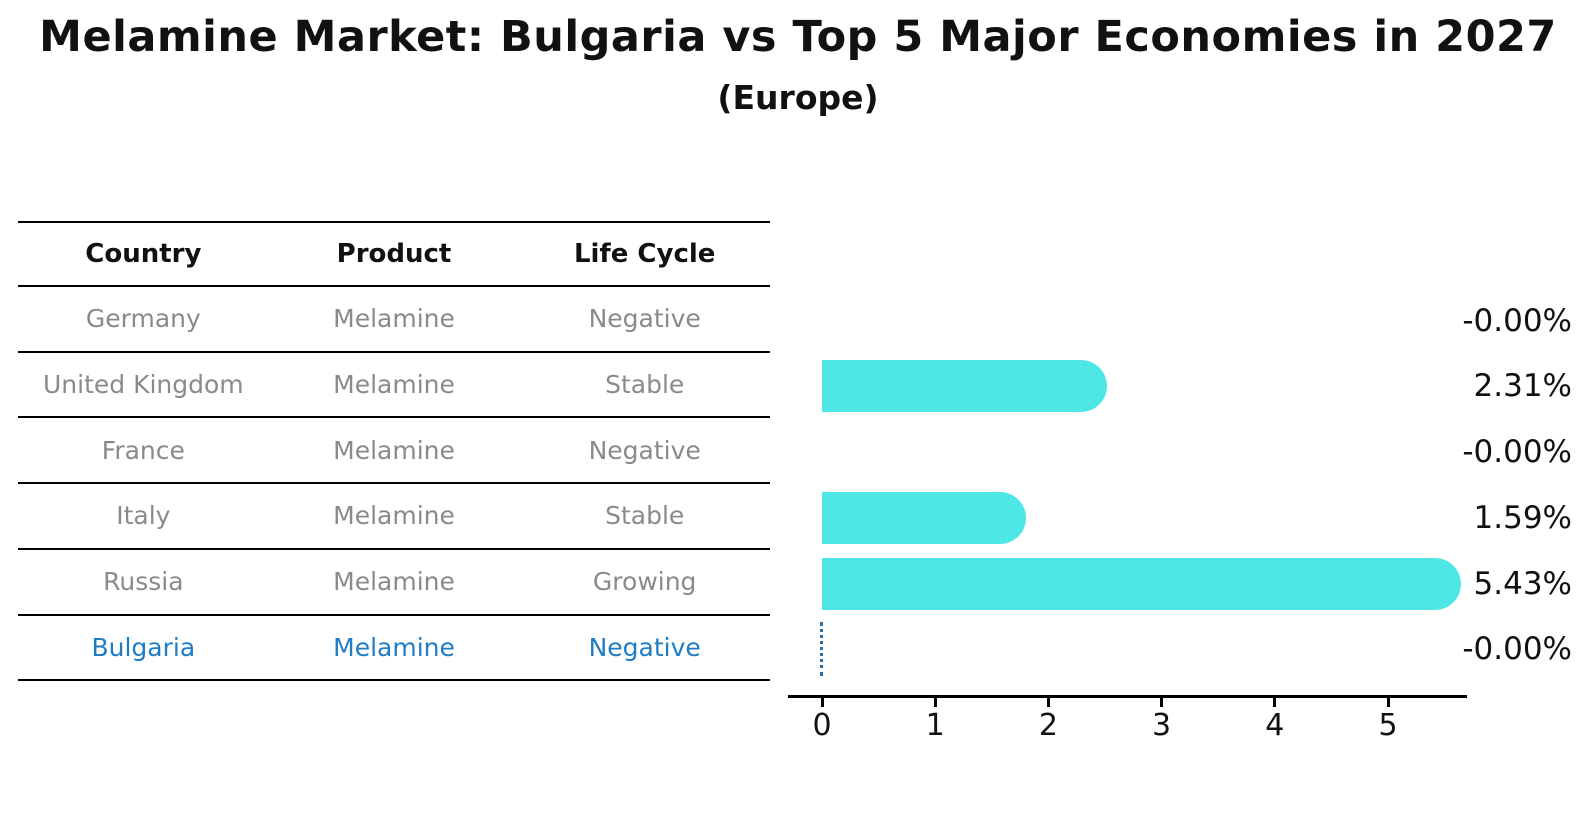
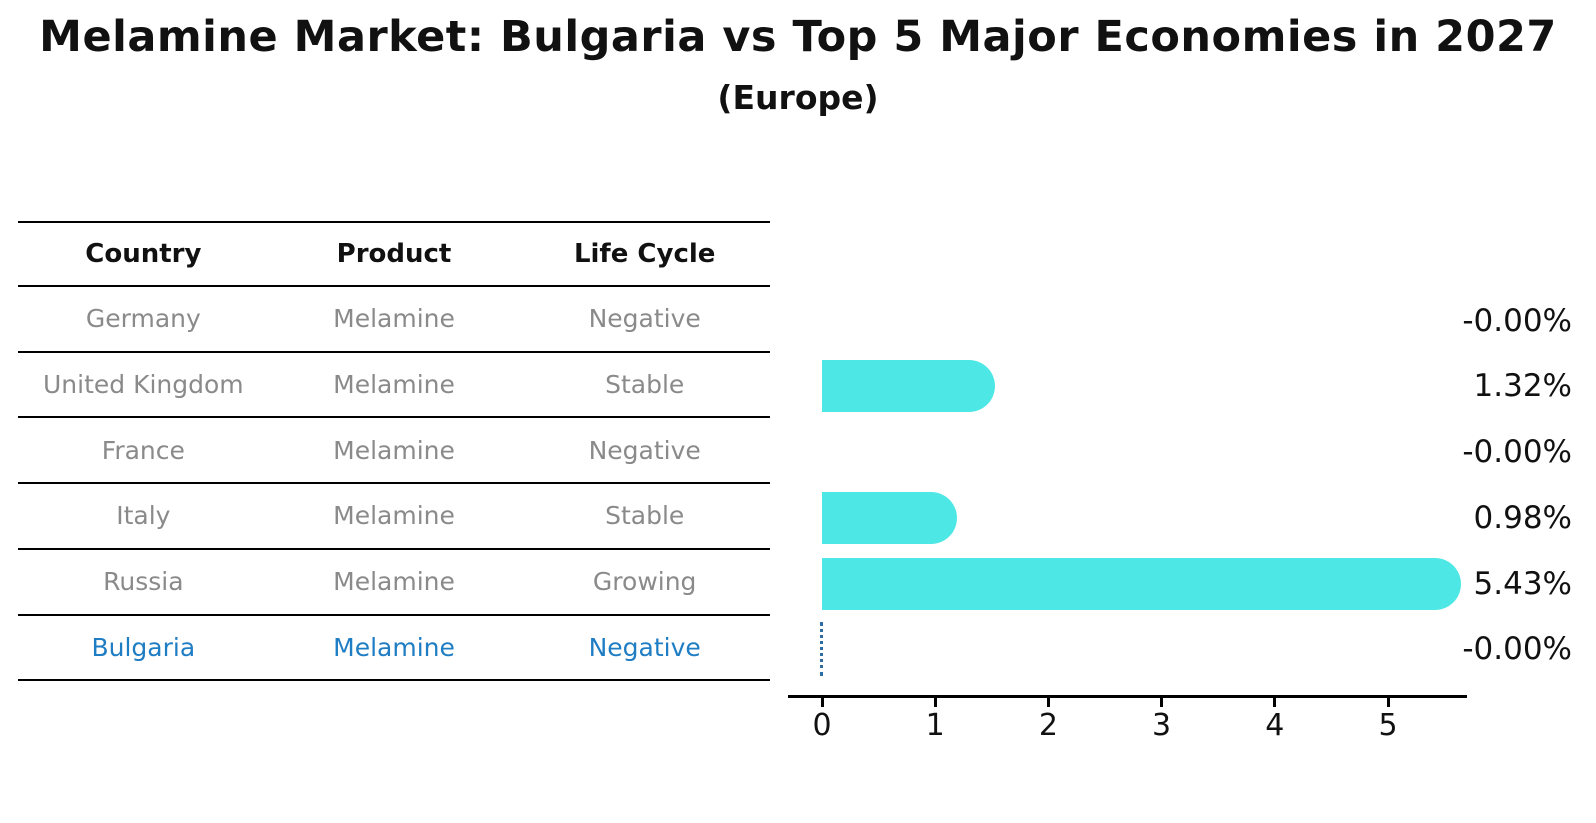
United Kingdom: 2.31% -> 1.32%
Italy: 1.59% -> 0.98%
